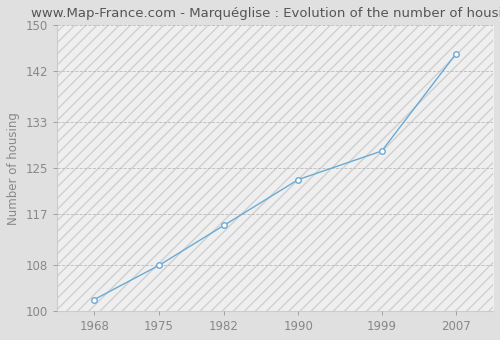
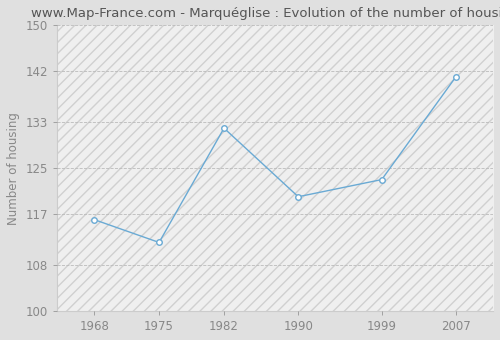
1968: 102 -> 116
1975: 108 -> 112
1982: 115 -> 132
1990: 123 -> 120
1999: 128 -> 123
2007: 145 -> 141
